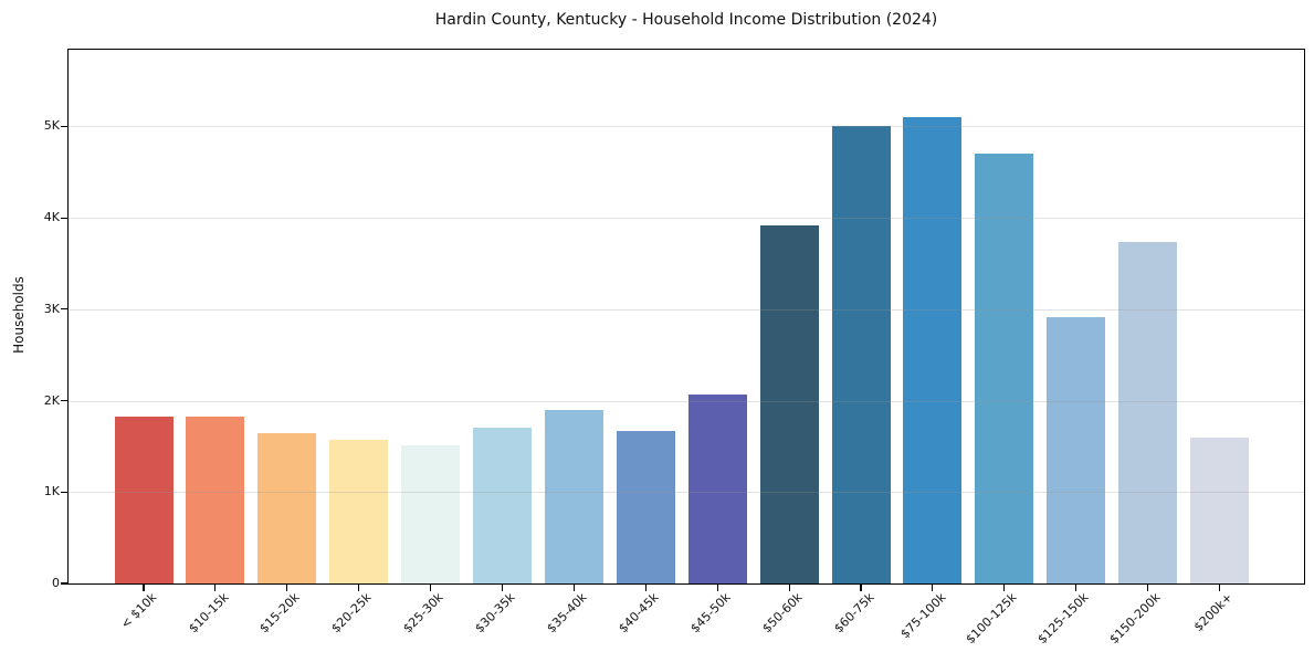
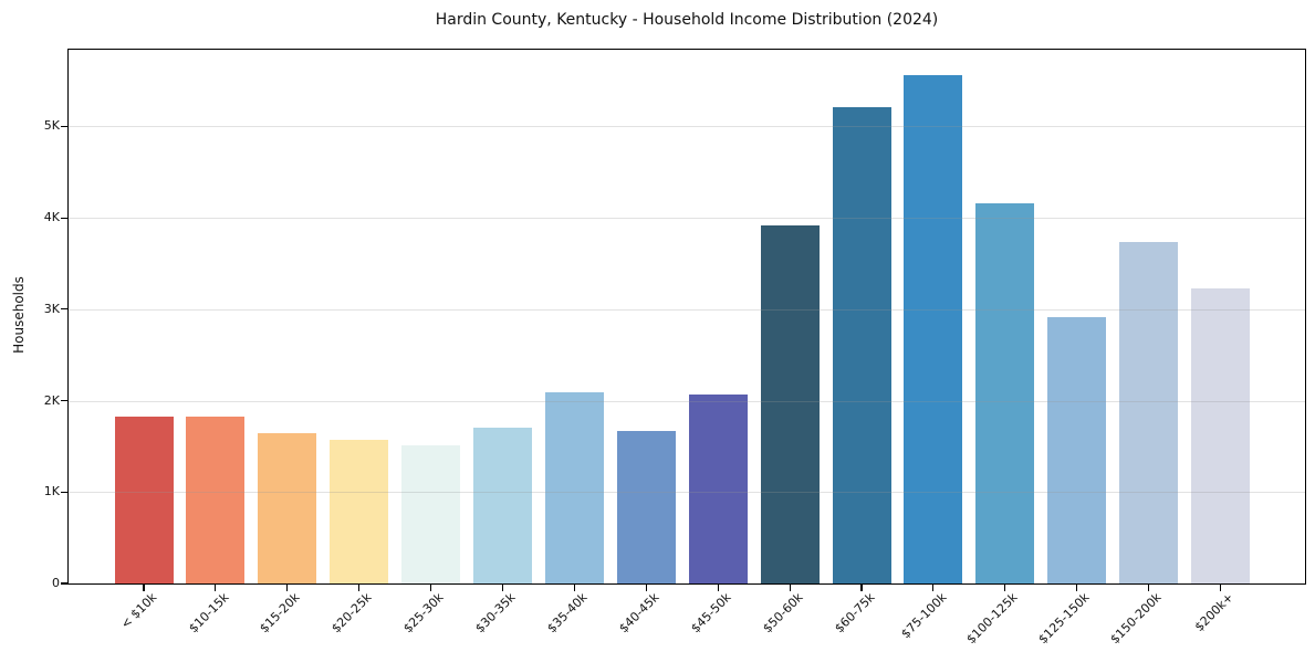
$35-40k: 1.9K -> 2.1K
$60-75k: 5.0K -> 5.2K
$75-100k: 5.1K -> 5.6K
$100-125k: 4.7K -> 4.2K
$200k+: 1.6K -> 3.2K
